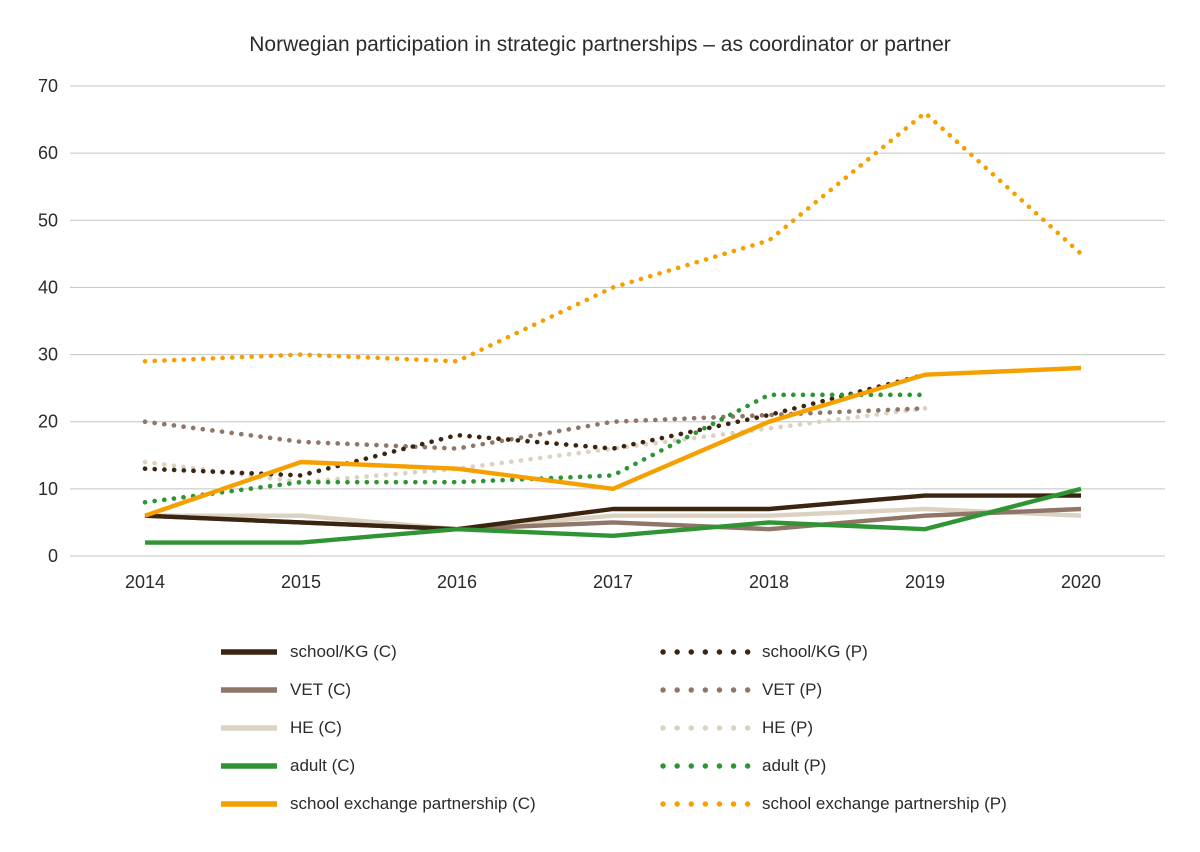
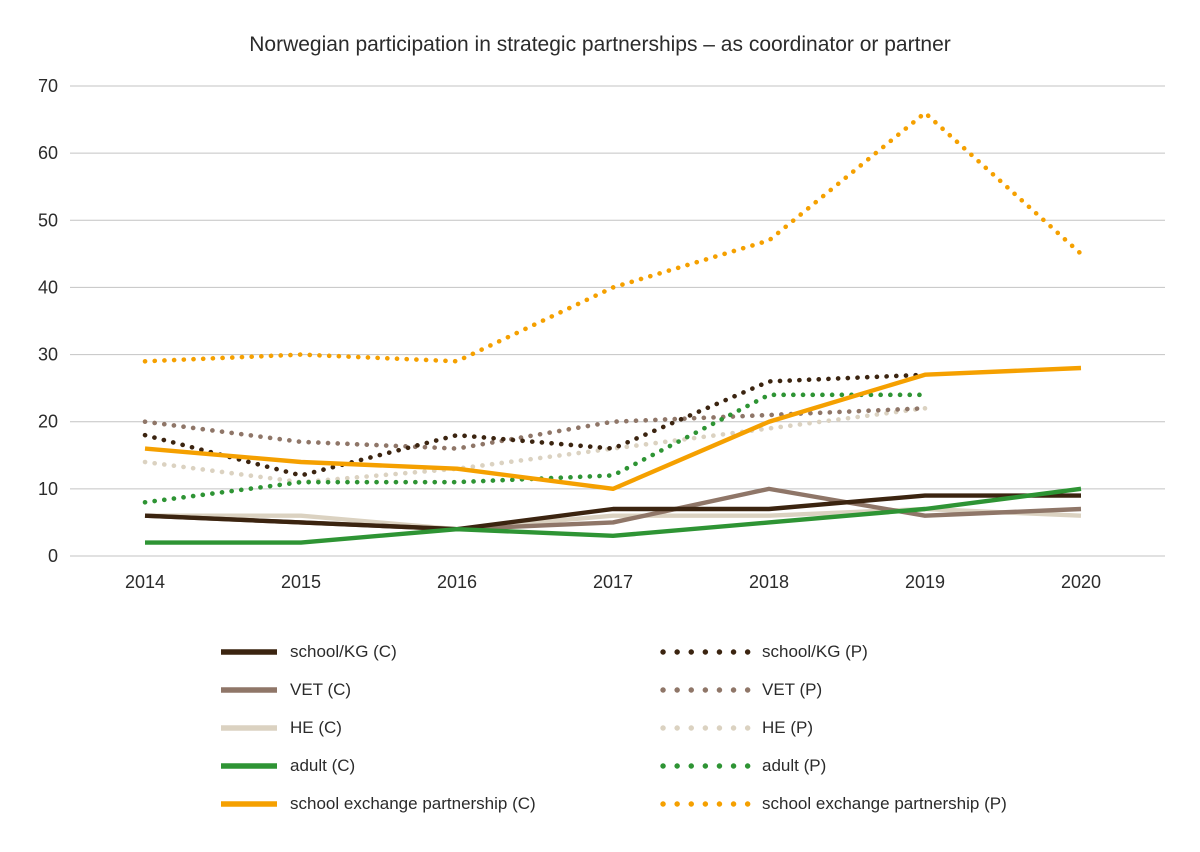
school exchange partnership (C)/2014: 6 -> 16
school/KG (P)/2014: 13 -> 18
VET (C)/2018: 4 -> 10
school/KG (P)/2018: 21 -> 26
adult (C)/2019: 4 -> 7
